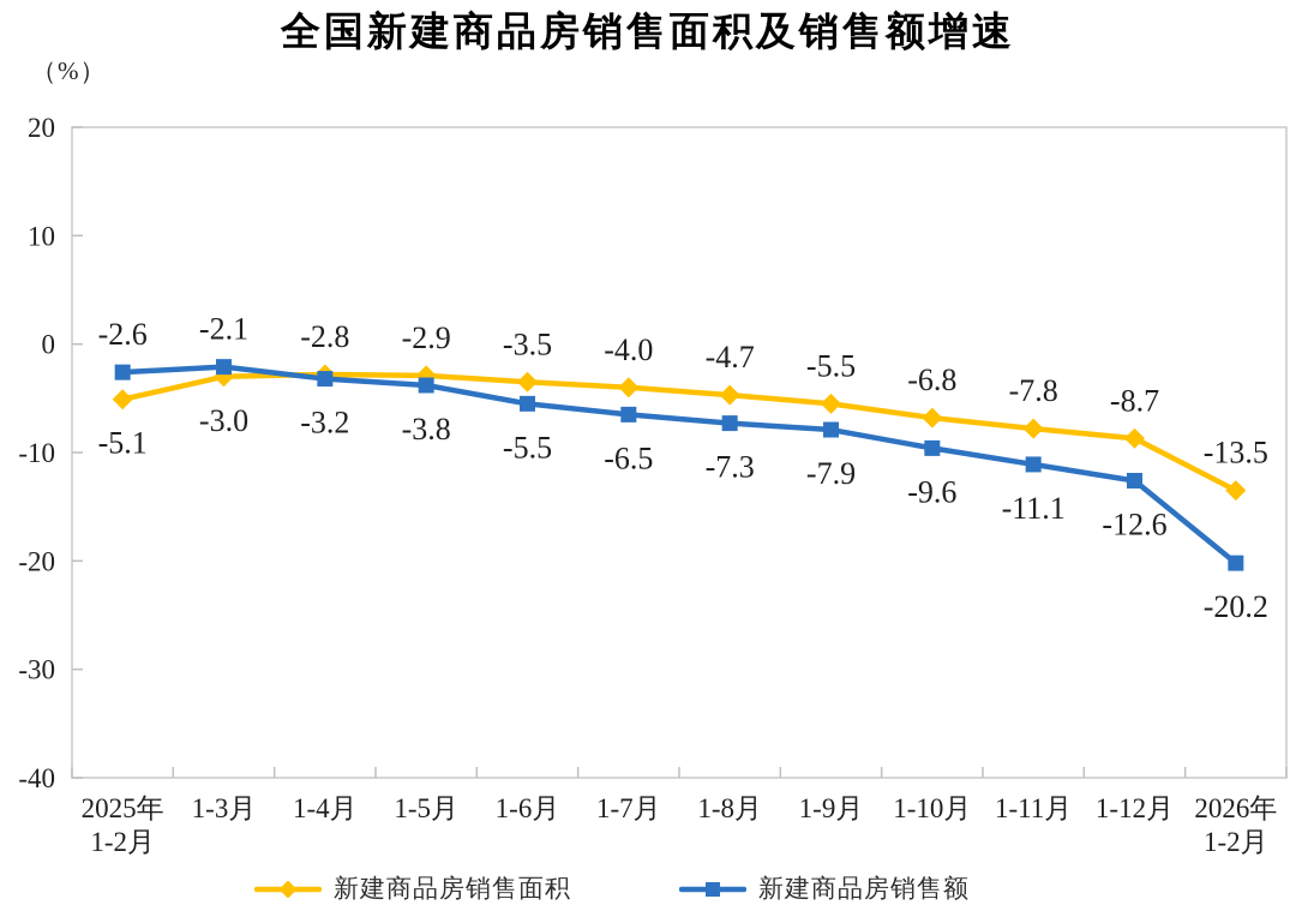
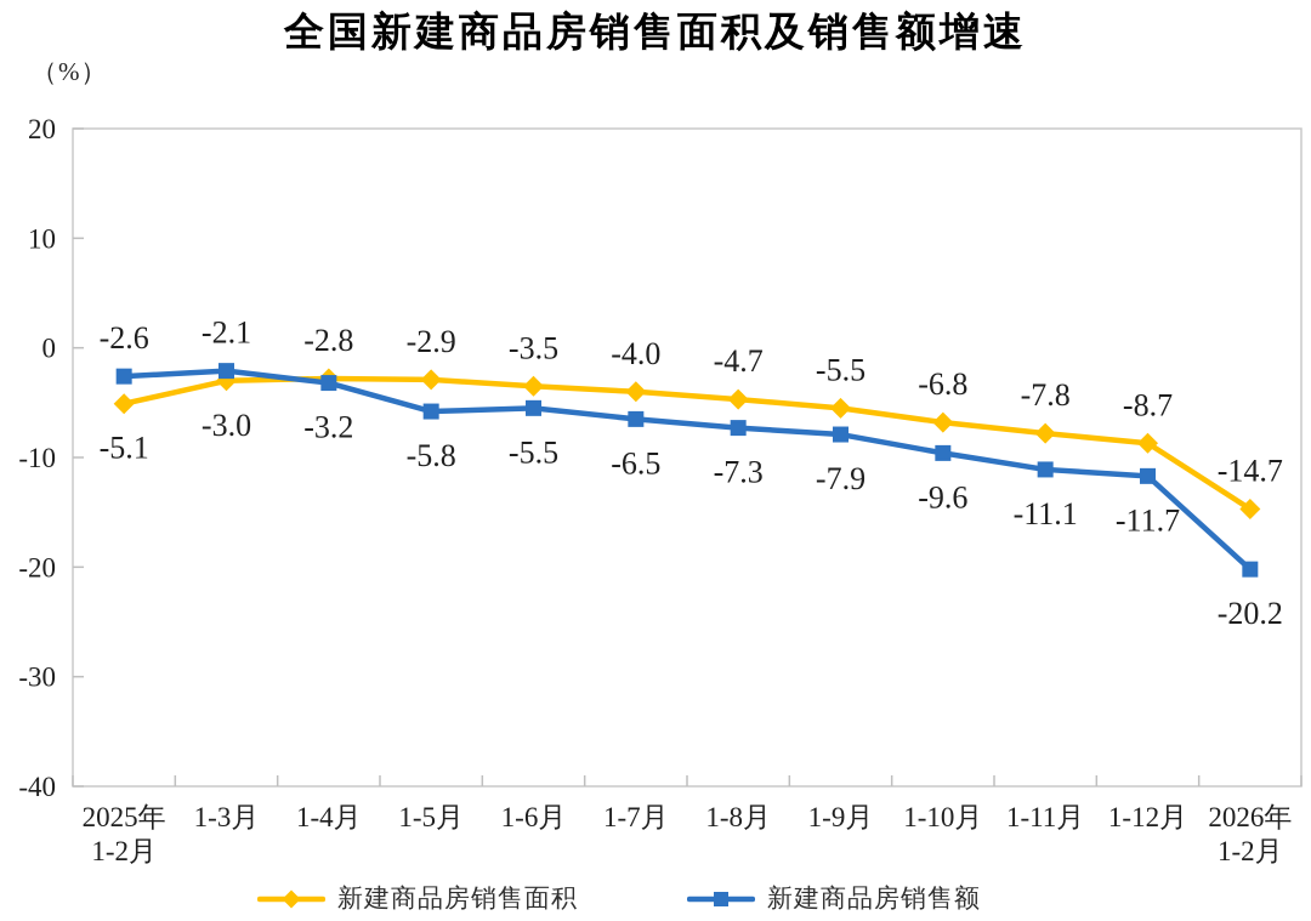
新建商品房销售额/1-5月: -3.8 -> -5.8
新建商品房销售额/1-12月: -12.6 -> -11.7
新建商品房销售面积/2026年 1-2月: -13.5 -> -14.7
